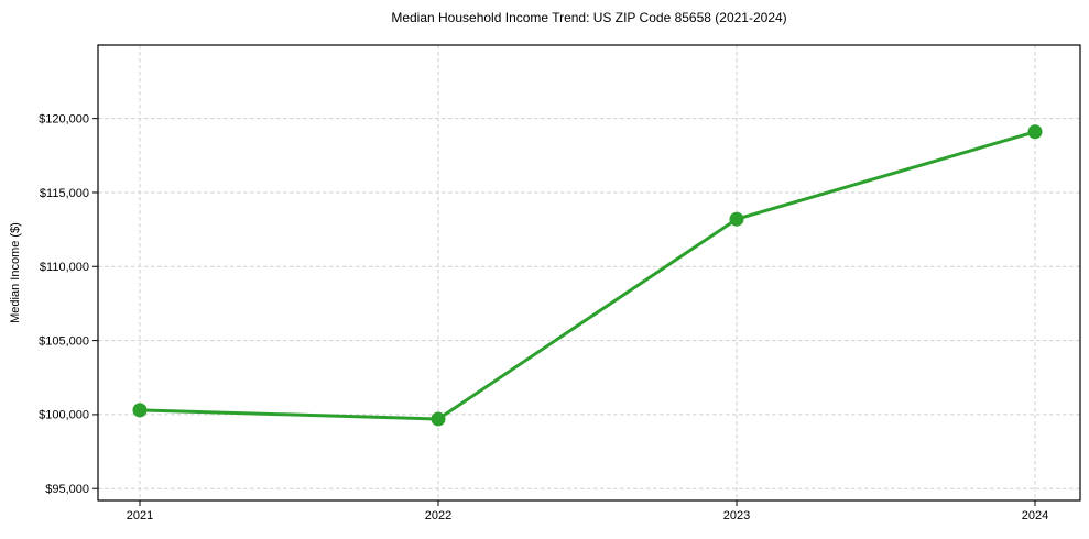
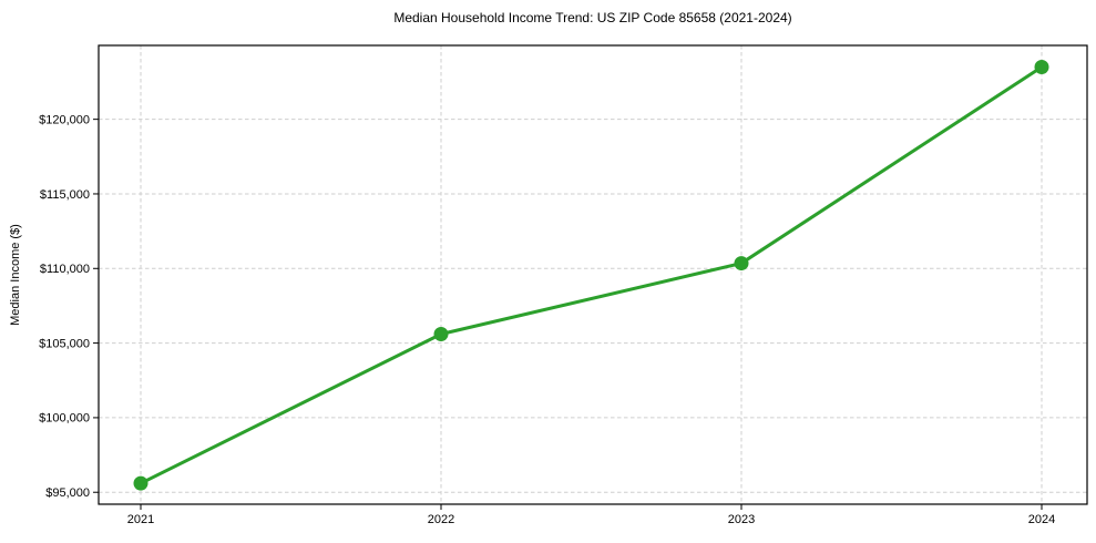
2021: $100300 -> $95600
2022: $99700 -> $105600
2023: $113200 -> $110400
2024: $119100 -> $123500
